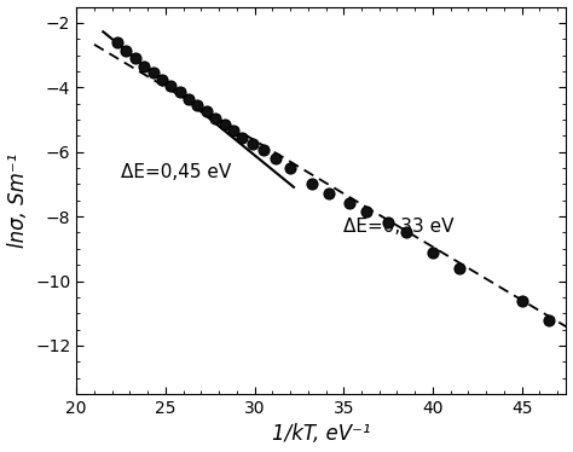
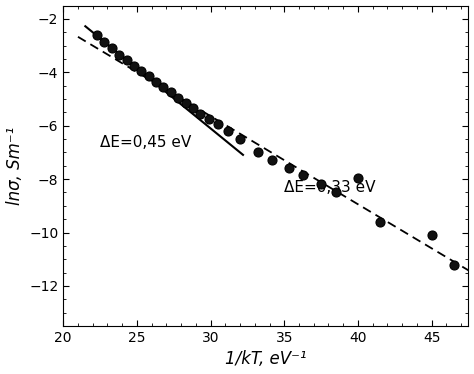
40: -9.10 -> -7.95
45: -10.60 -> -10.10
